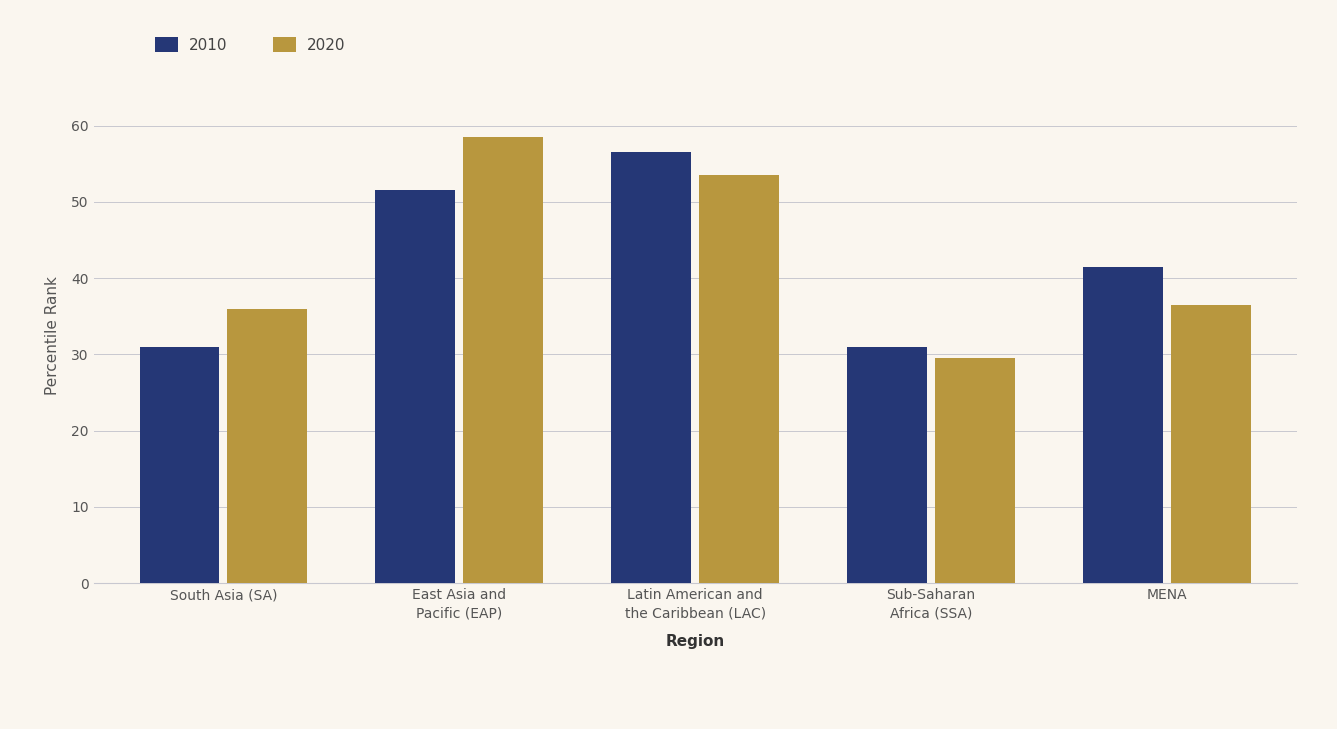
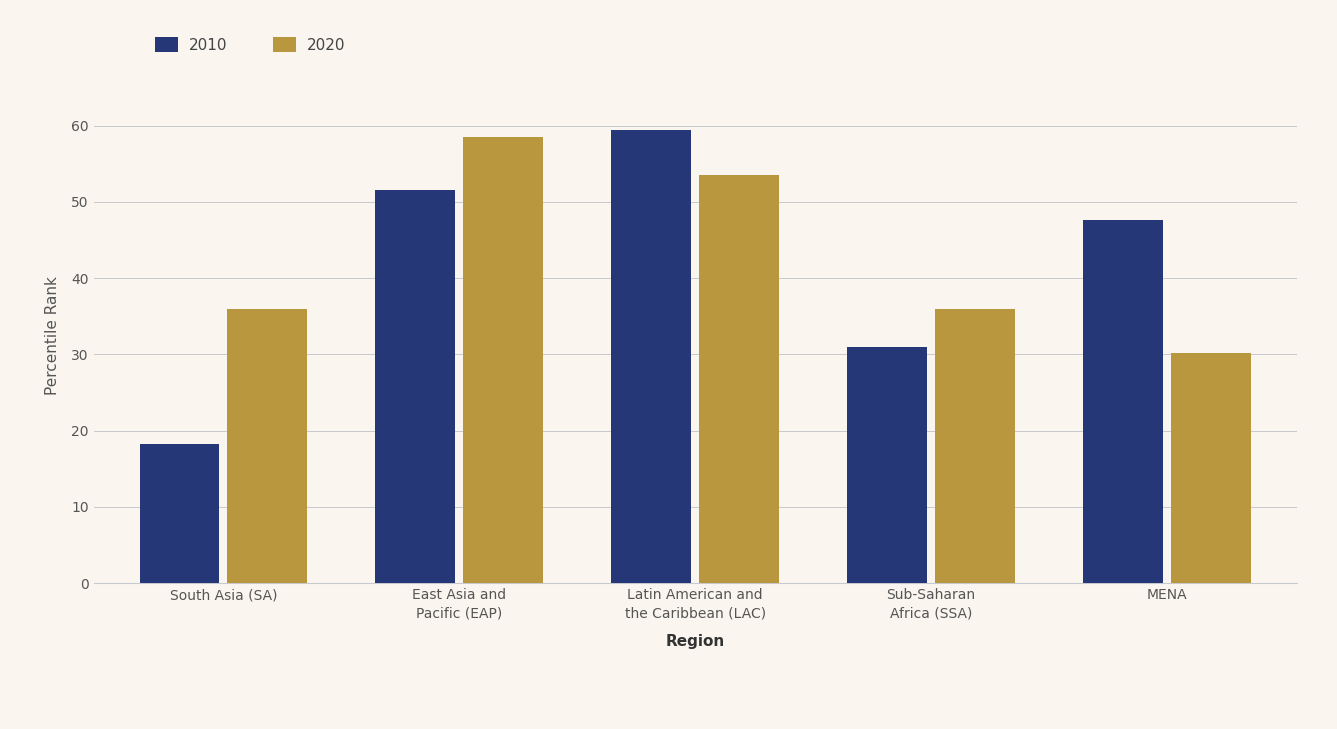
2010/South Asia (SA): 31.0 -> 18.2
2010/Latin American and the Caribbean (LAC): 56.5 -> 59.4
2020/Sub-Saharan Africa (SSA): 29.5 -> 36.0
2010/MENA: 41.5 -> 47.6
2020/MENA: 36.5 -> 30.2
